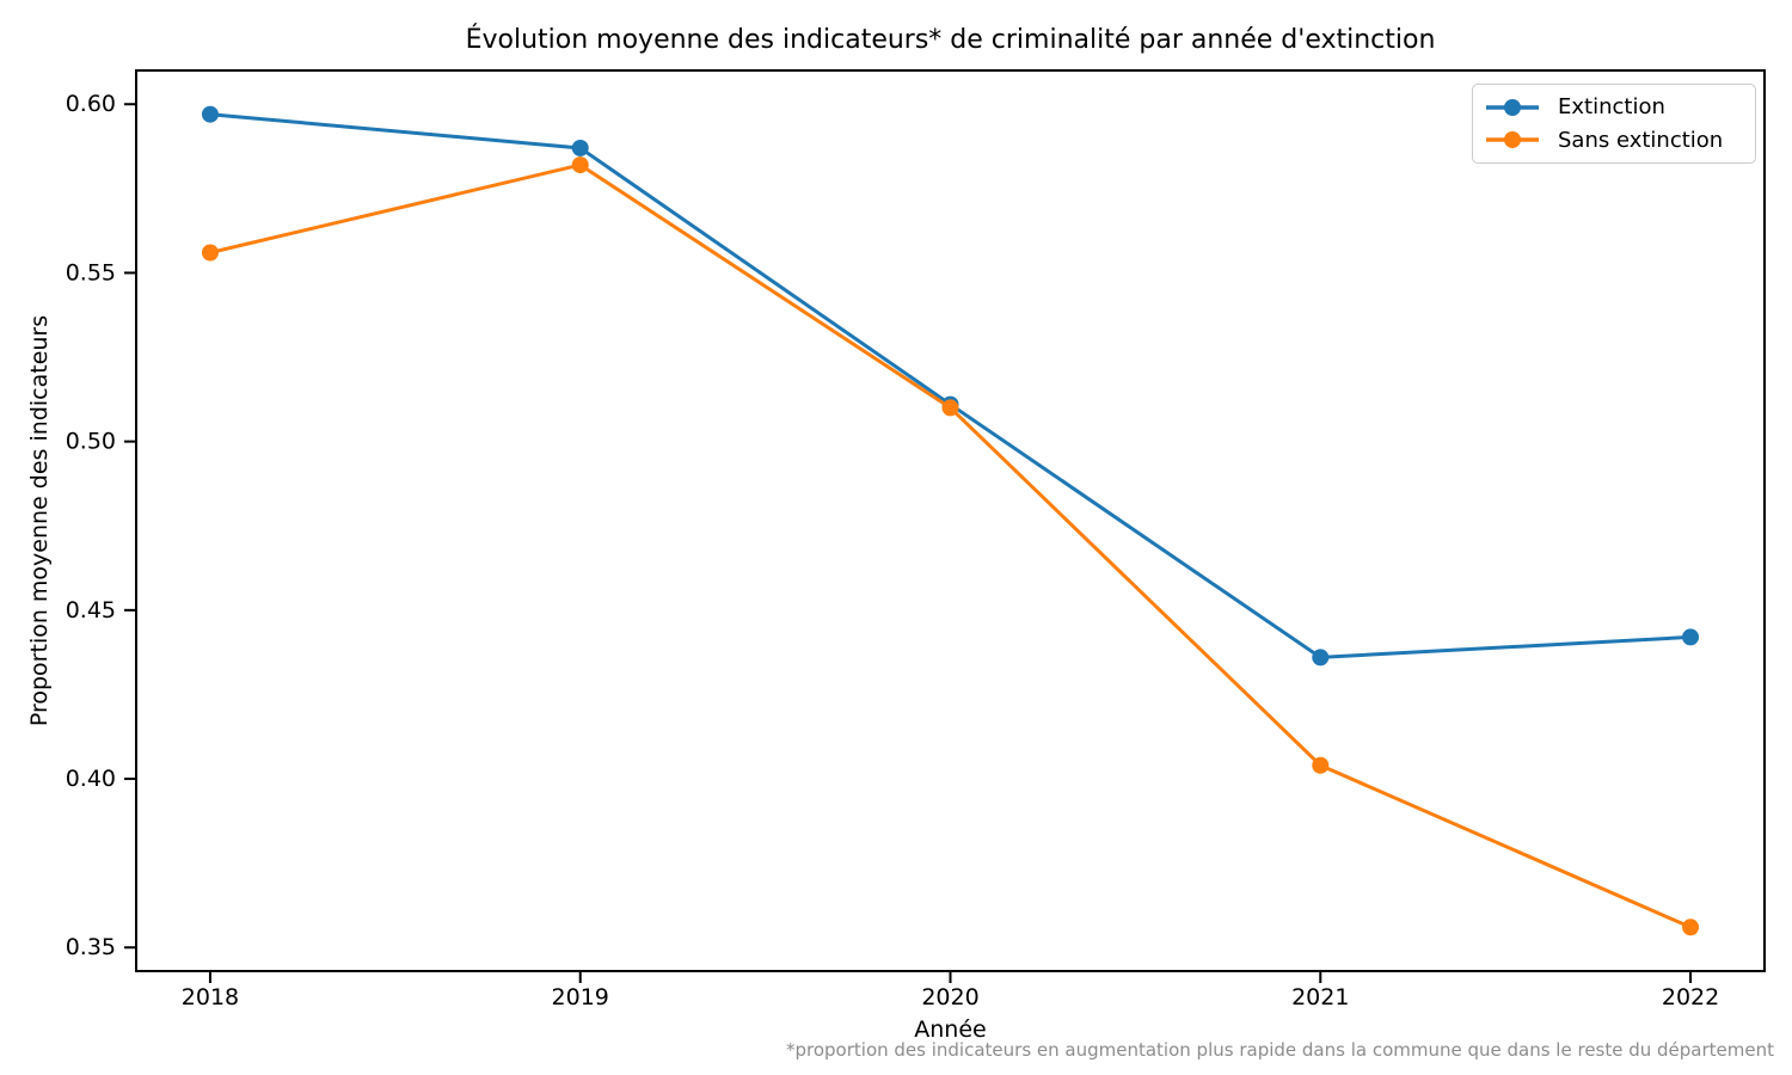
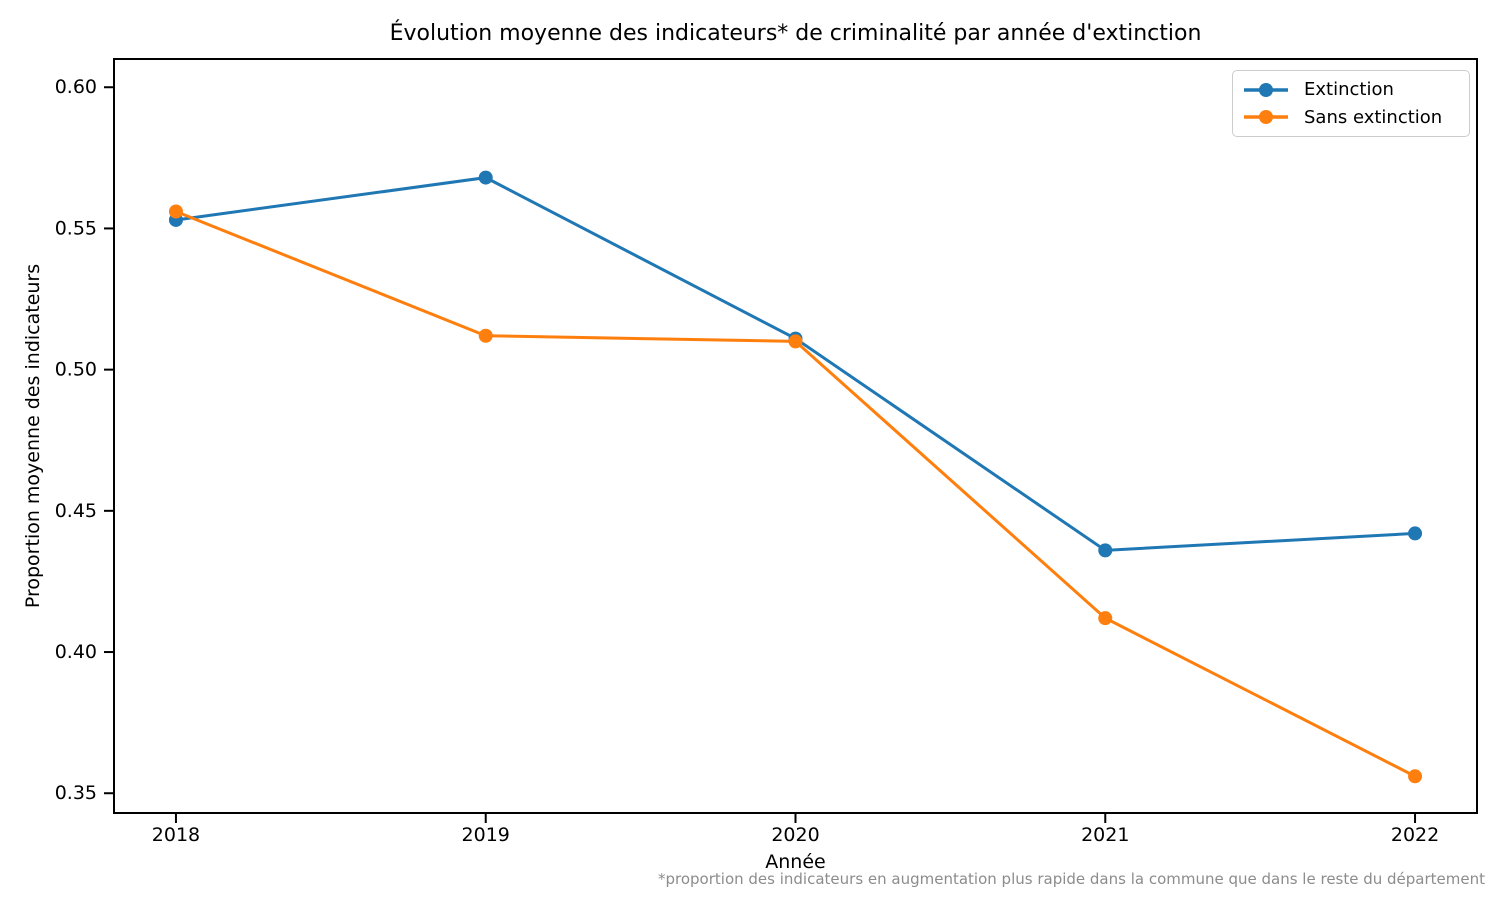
Extinction/2018: 0.597 -> 0.553
Extinction/2019: 0.587 -> 0.568
Sans extinction/2019: 0.582 -> 0.512
Sans extinction/2021: 0.404 -> 0.412
